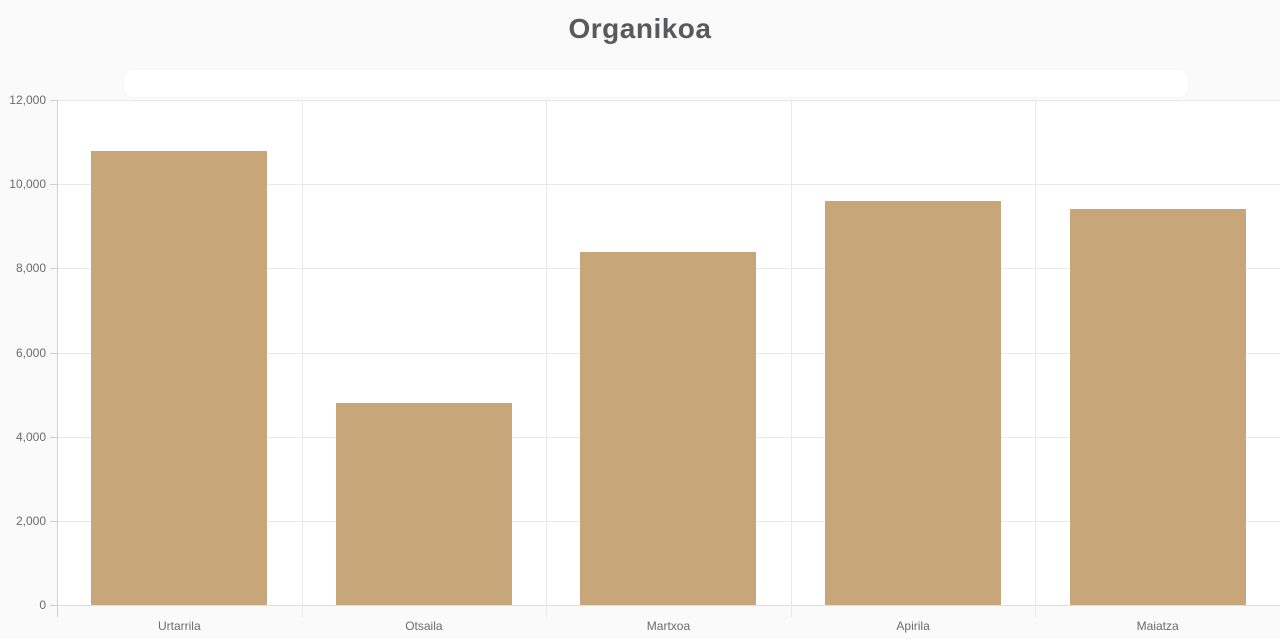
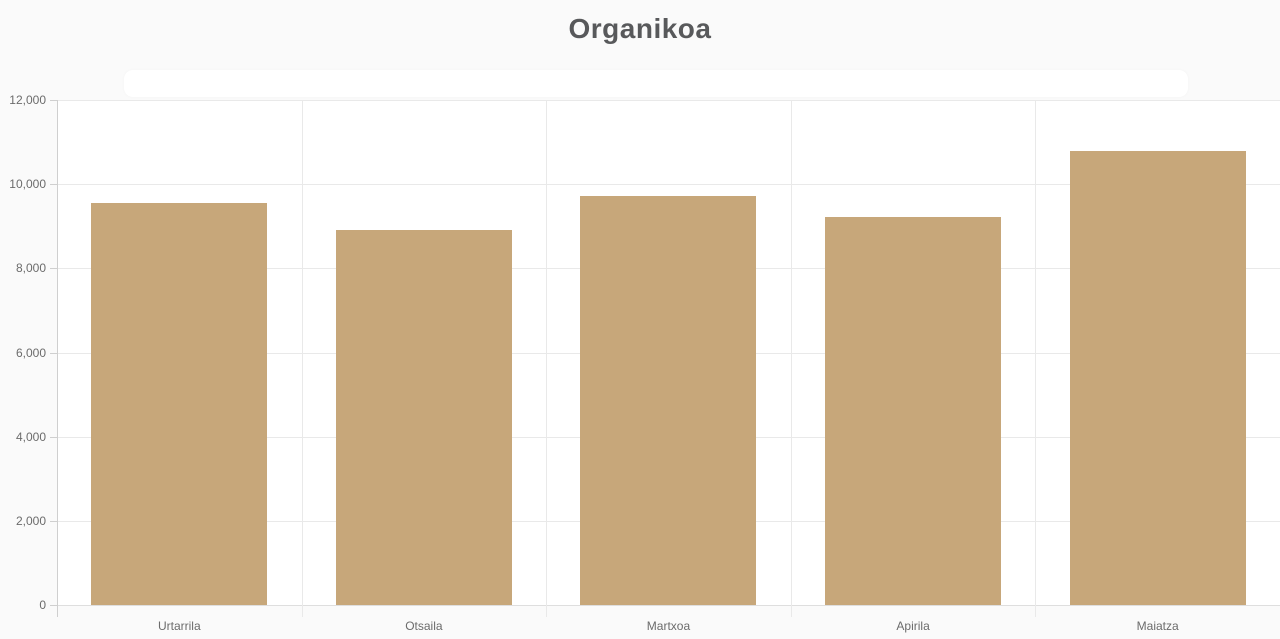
Urtarrila: 10800 -> 9600
Otsaila: 4800 -> 8900
Martxoa: 8400 -> 9700
Apirila: 9600 -> 9200
Maiatza: 9400 -> 10800
